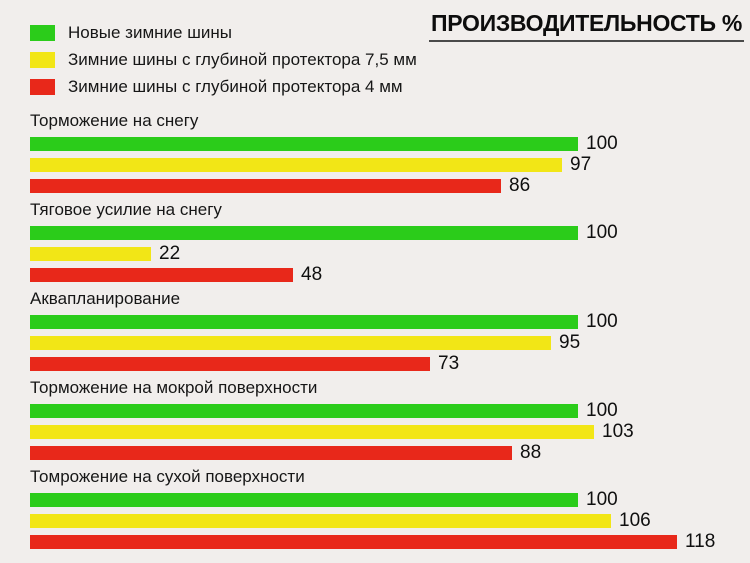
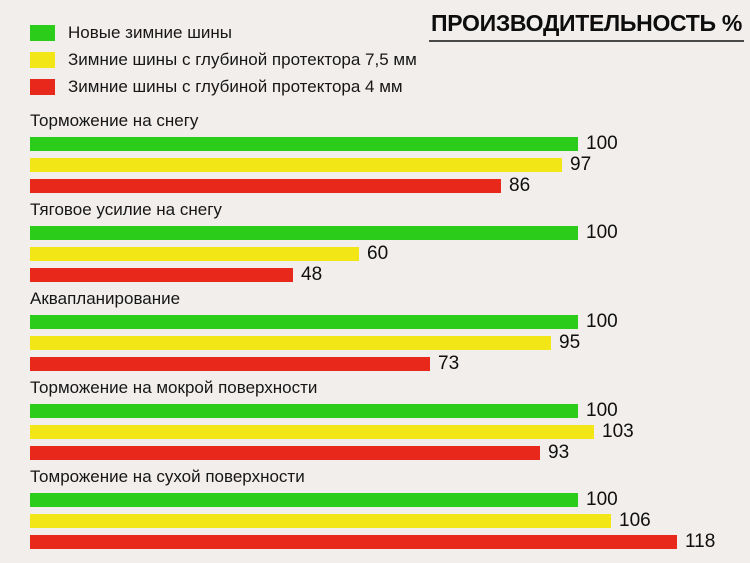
Зимние шины с глубиной протектора 7,5 мм/Тяговое усилие на снегу: 22 -> 60
Зимние шины с глубиной протектора 4 мм/Торможение на мокрой поверхности: 88 -> 93
